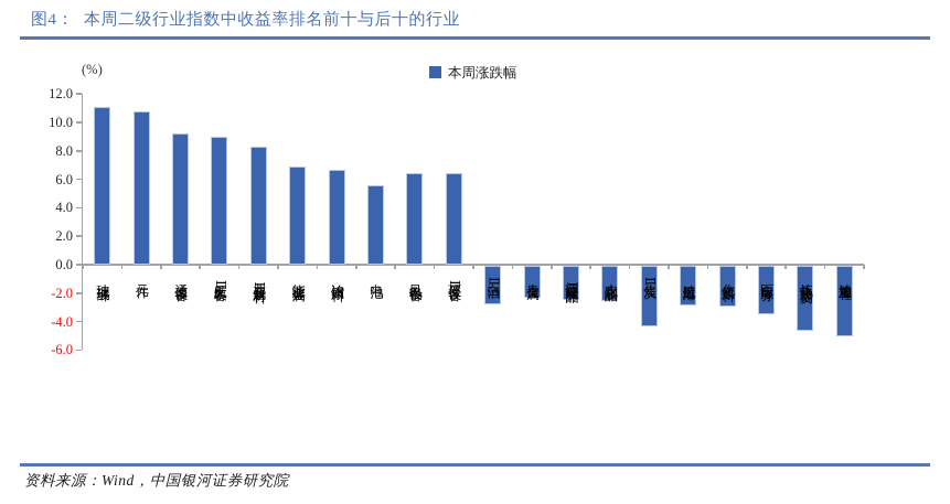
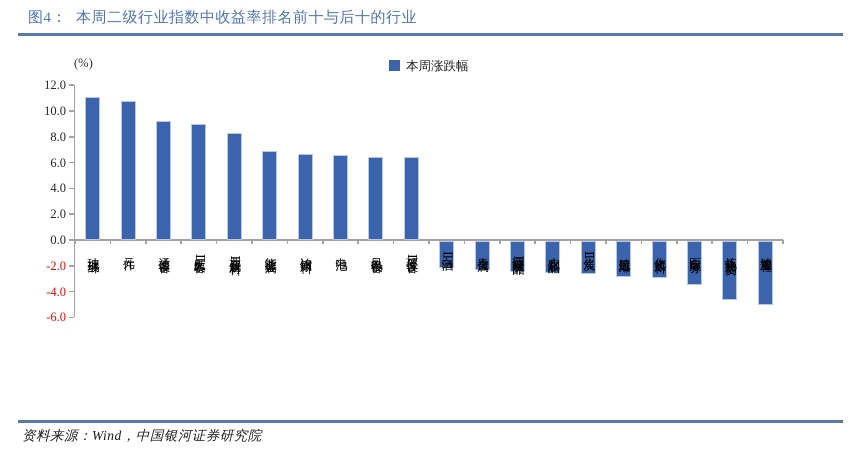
电池: 5.6 -> 6.6
白酒Ⅱ: -2.7 -> -2.1
焦炭Ⅱ: -4.3 -> -2.6
